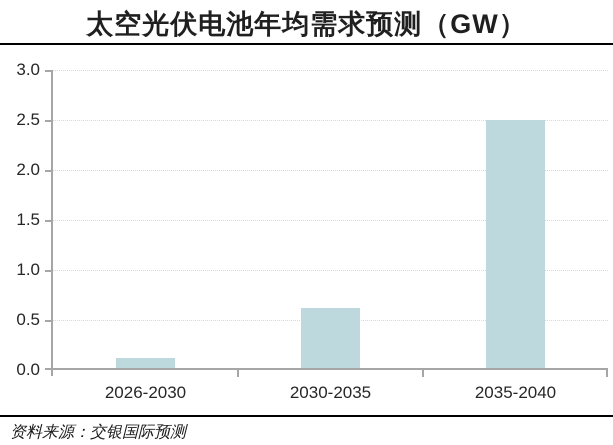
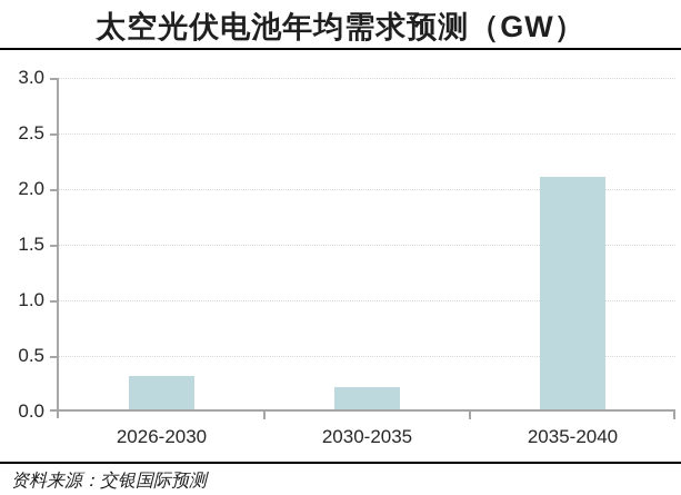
2026-2030: 0.1 -> 0.3
2030-2035: 0.6 -> 0.2
2035-2040: 2.5 -> 2.1
